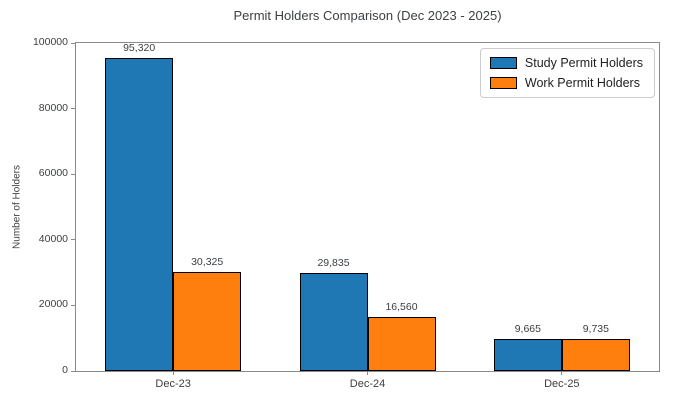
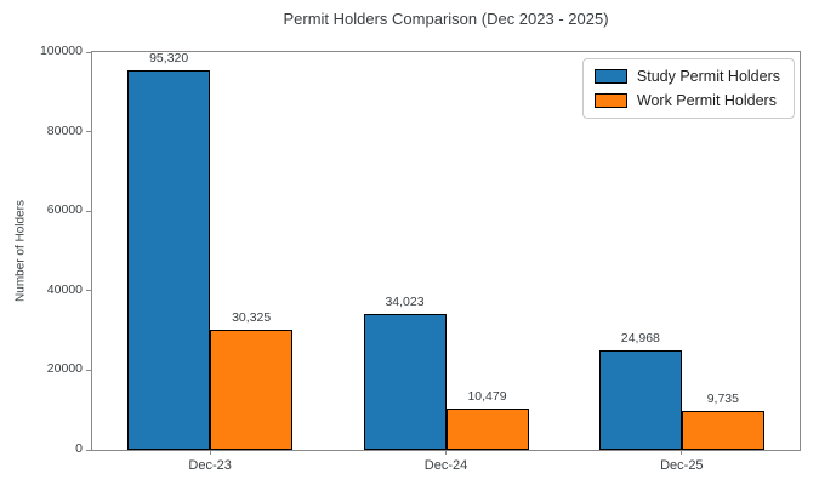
Study Permit Holders/Dec-24: 29,835 -> 34,023
Work Permit Holders/Dec-24: 16,560 -> 10,479
Study Permit Holders/Dec-25: 9,665 -> 24,968
